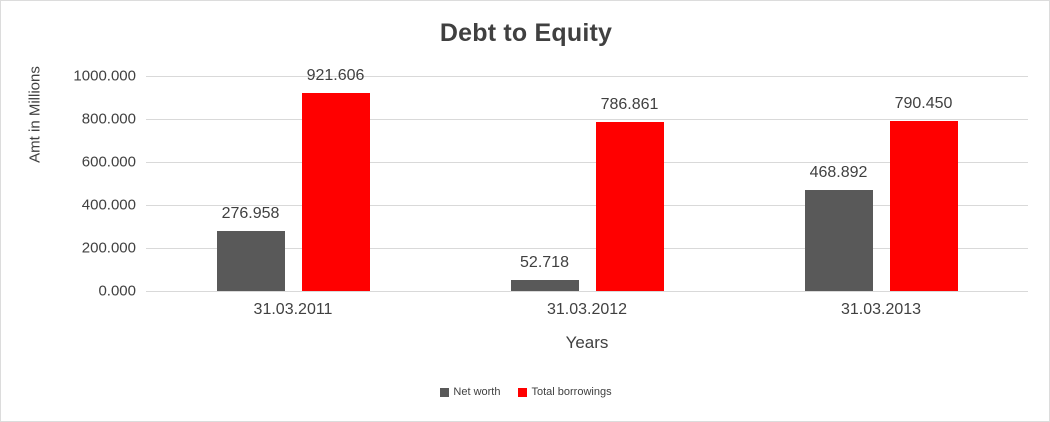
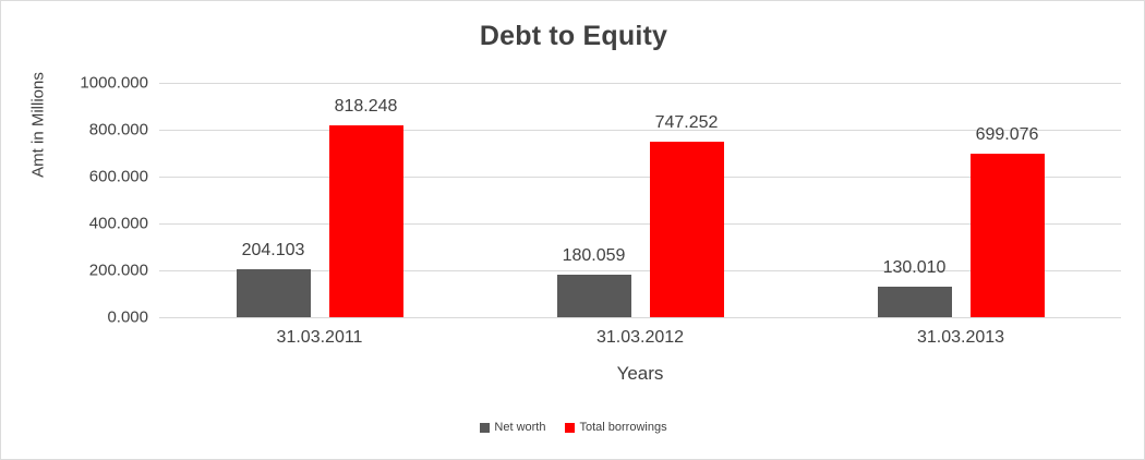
Net worth/31.03.2011: 276.958 -> 204.103
Total borrowings/31.03.2011: 921.606 -> 818.248
Net worth/31.03.2012: 52.718 -> 180.059
Total borrowings/31.03.2012: 786.861 -> 747.252
Net worth/31.03.2013: 468.892 -> 130.010
Total borrowings/31.03.2013: 790.450 -> 699.076
